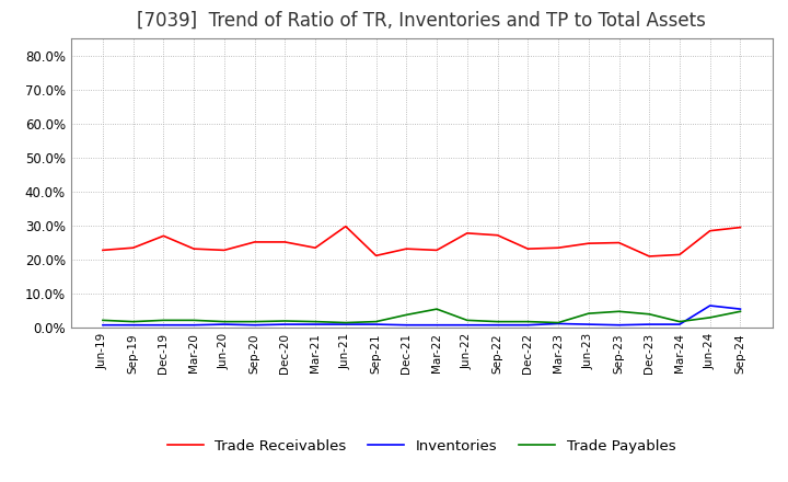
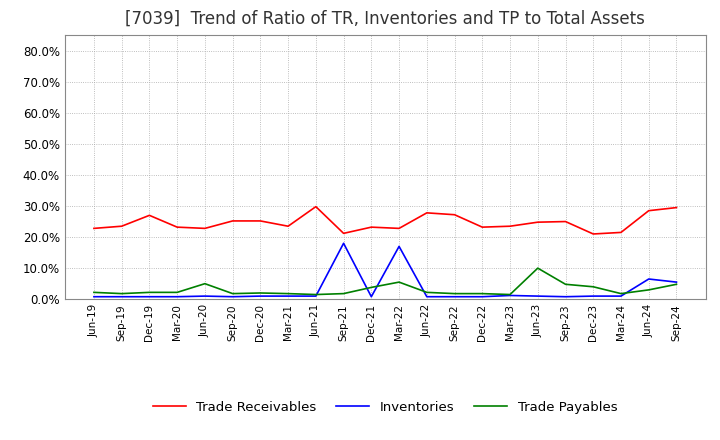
Trade Payables/Jun-20: 1.8% -> 5.0%
Inventories/Sep-21: 1.0% -> 18.0%
Inventories/Mar-22: 0.8% -> 17.0%
Trade Payables/Jun-23: 4.2% -> 10.0%
